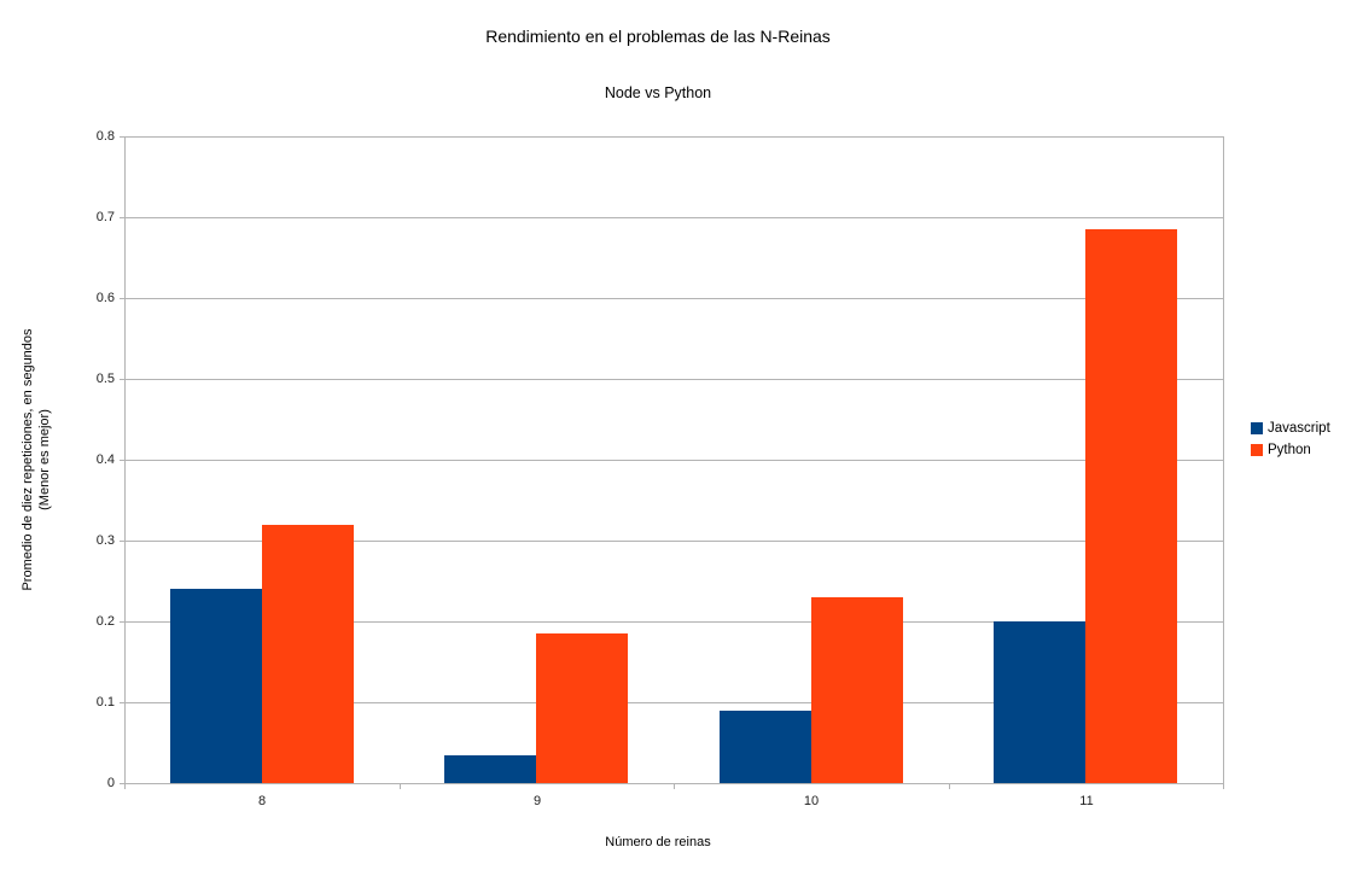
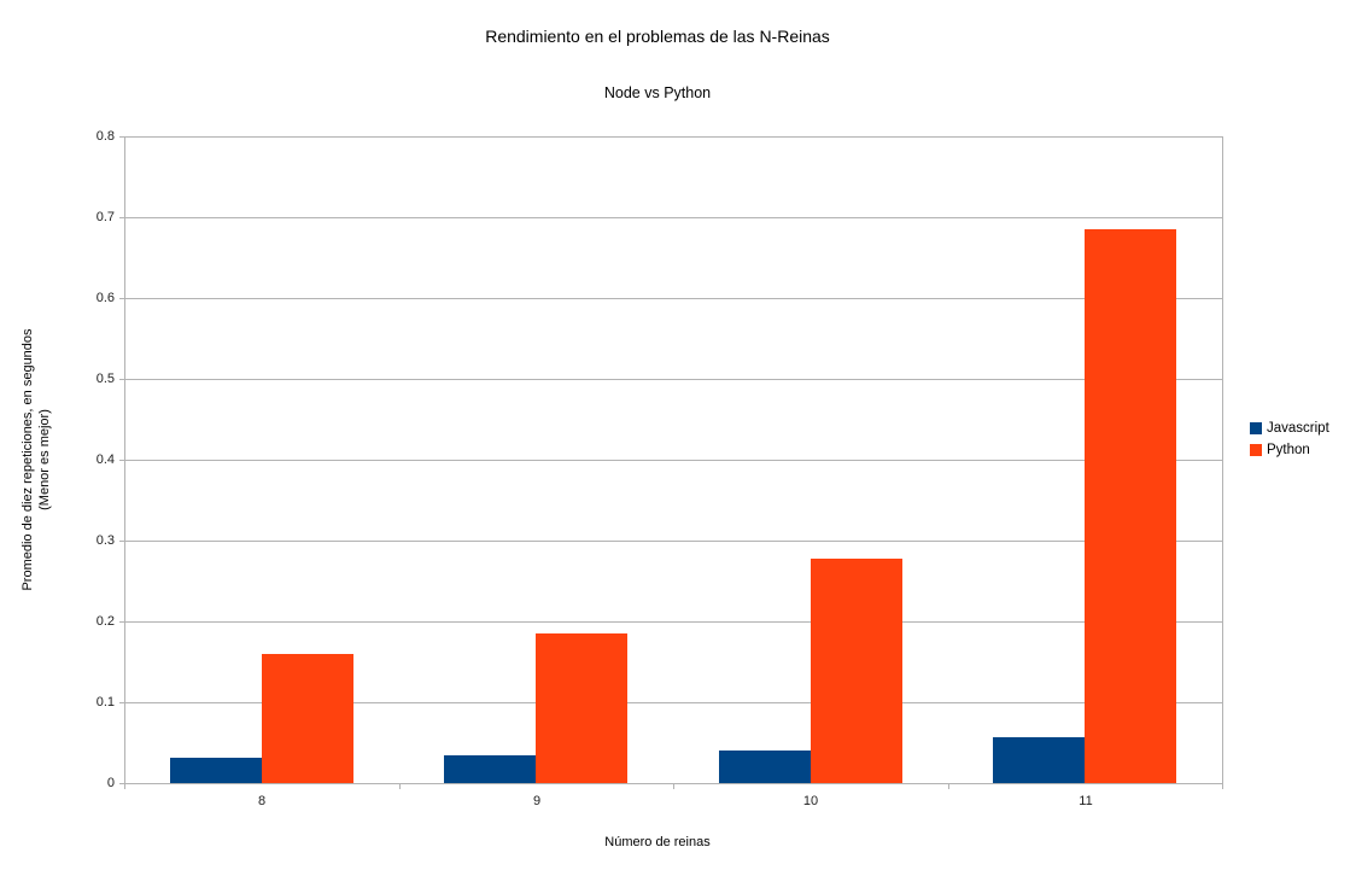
Javascript/8: 0.24 -> 0.03
Python/8: 0.32 -> 0.16
Javascript/10: 0.09 -> 0.04
Python/10: 0.23 -> 0.28
Javascript/11: 0.20 -> 0.06
